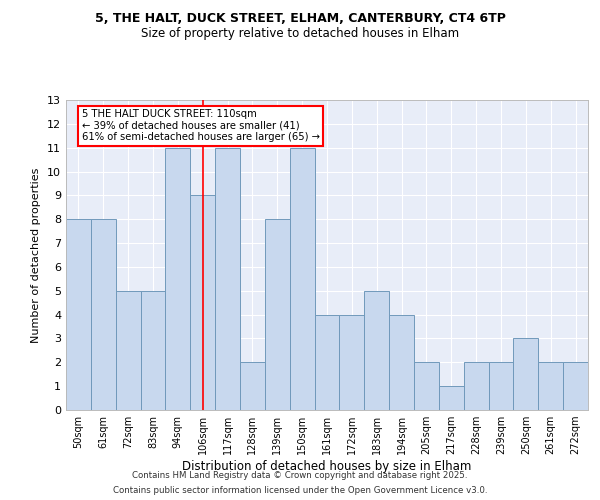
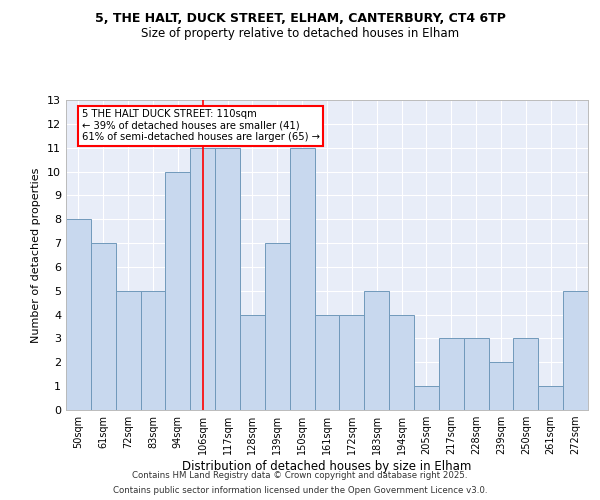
61sqm: 8 -> 7
94sqm: 11 -> 10
106sqm: 9 -> 11
128sqm: 2 -> 4
139sqm: 8 -> 7
205sqm: 2 -> 1
217sqm: 1 -> 3
228sqm: 2 -> 3
261sqm: 2 -> 1
272sqm: 2 -> 5
